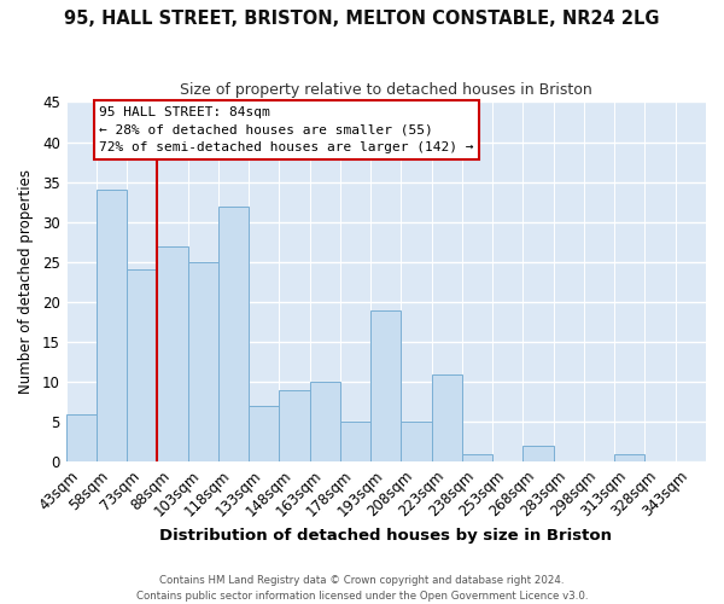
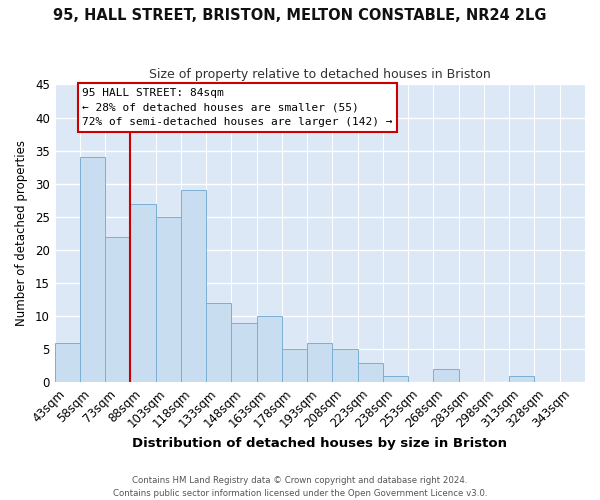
73sqm: 24 -> 22
118sqm: 32 -> 29
133sqm: 7 -> 12
193sqm: 19 -> 6
223sqm: 11 -> 3
